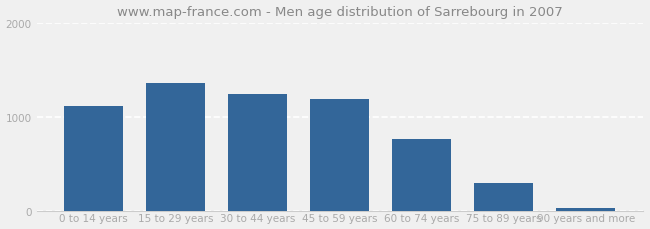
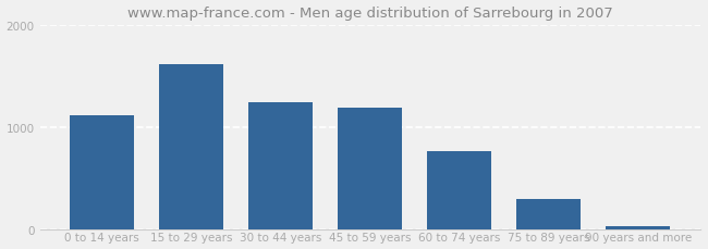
15 to 29 years: 1360 -> 1620
